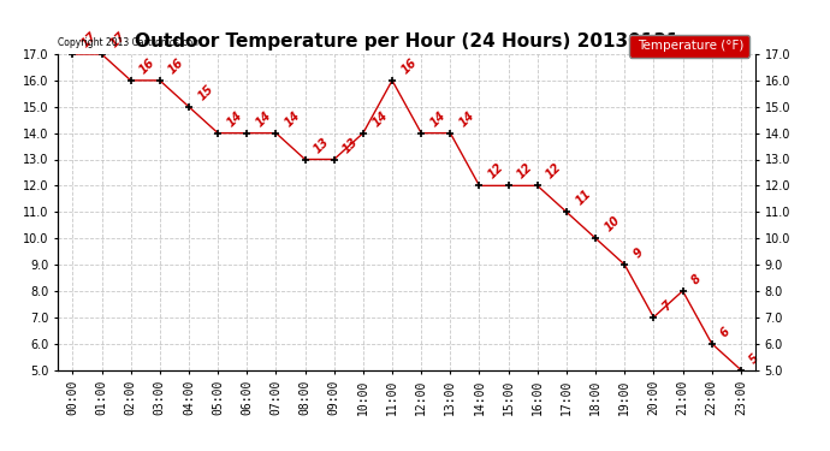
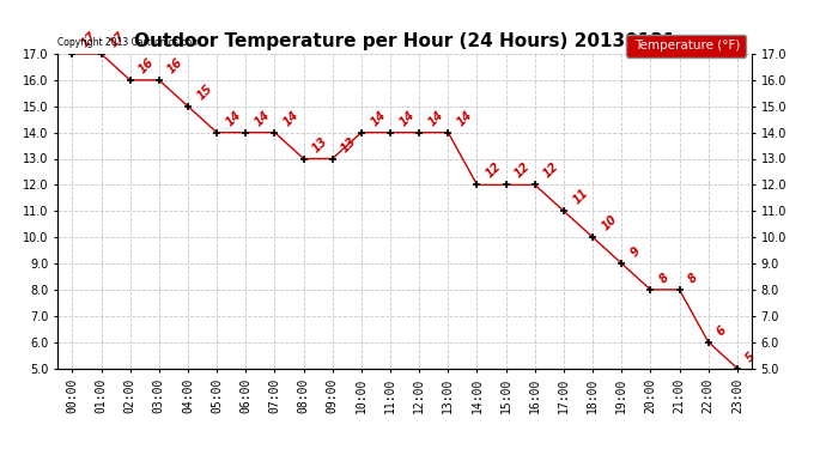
11:00: 16 -> 14
20:00: 7 -> 8
